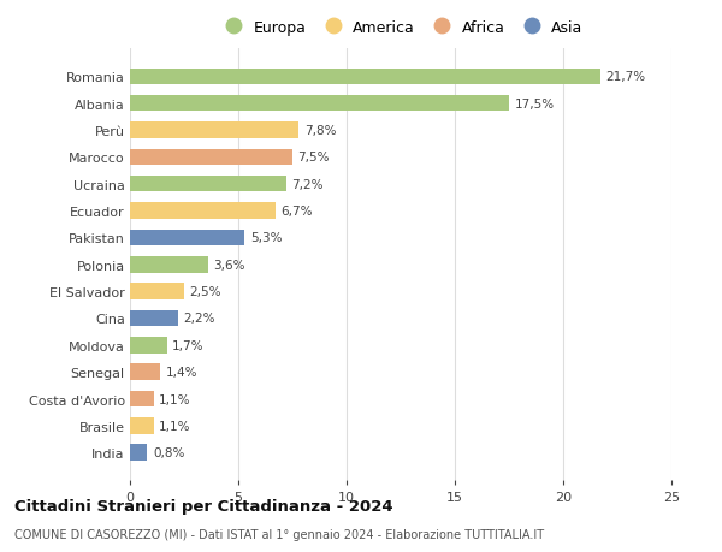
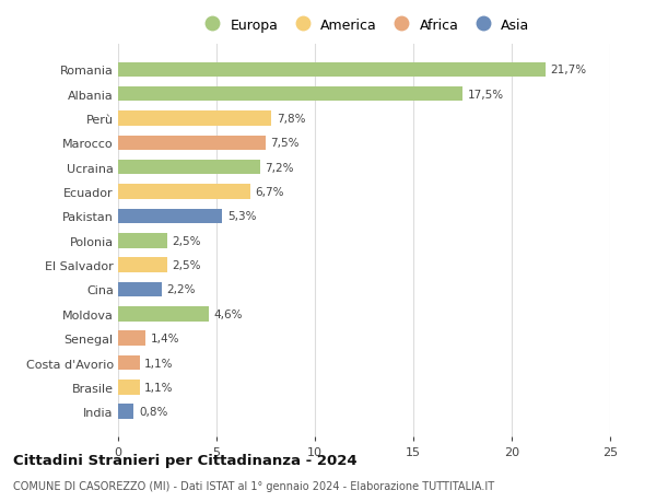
Polonia: 3,6% -> 2,5%
Moldova: 1,7% -> 4,6%
